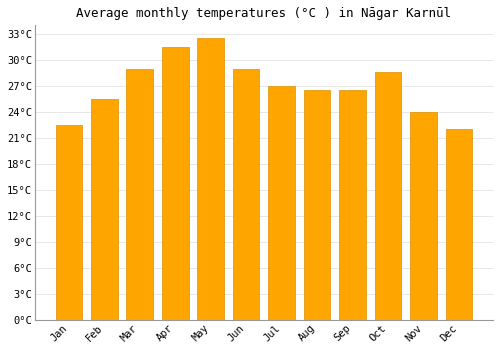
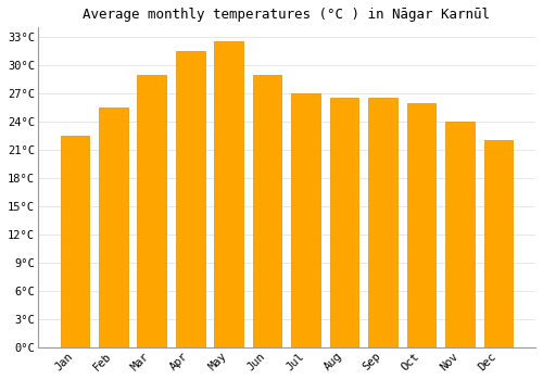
Oct: 28.6°C -> 26.0°C
